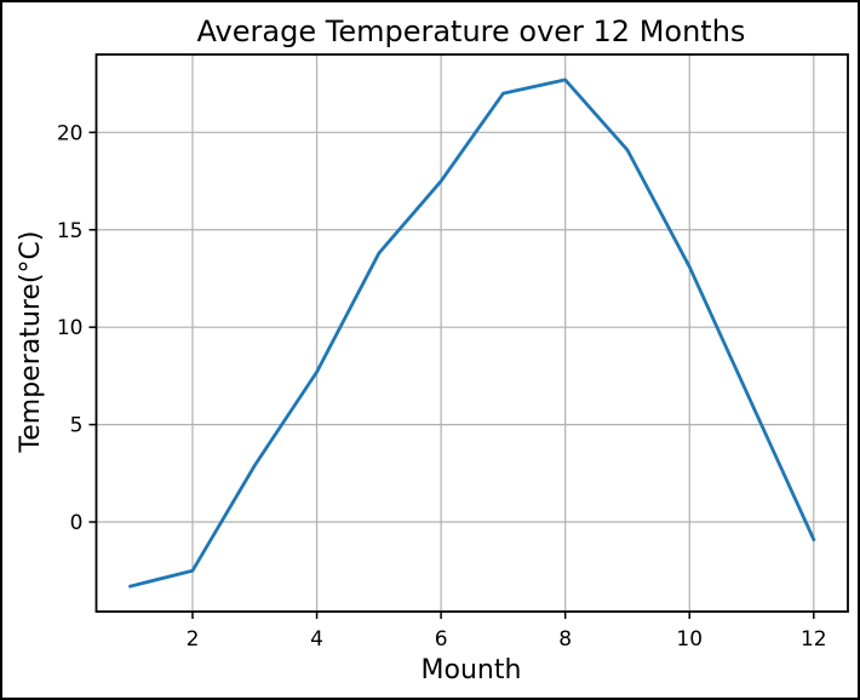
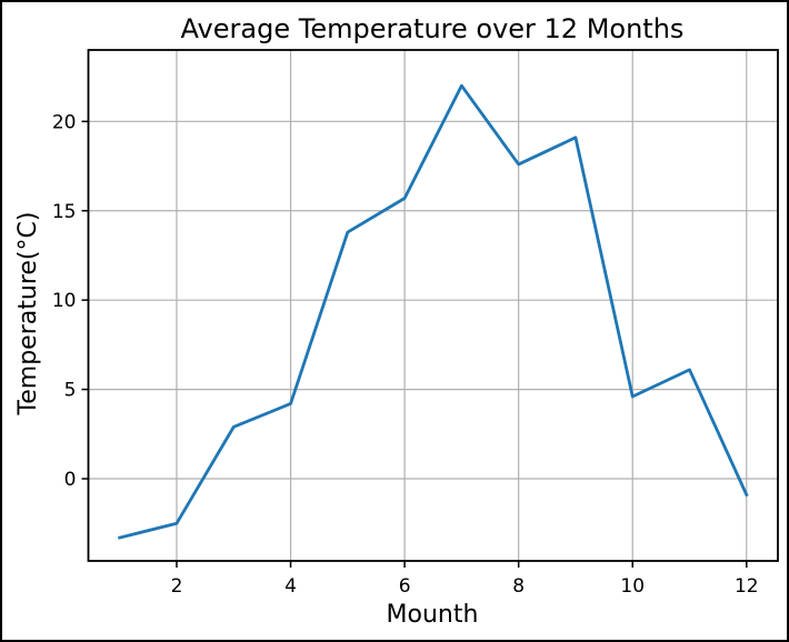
4: 7.7 -> 4.2
6: 17.5 -> 15.7
8: 22.7 -> 17.6
10: 13.1 -> 4.6
